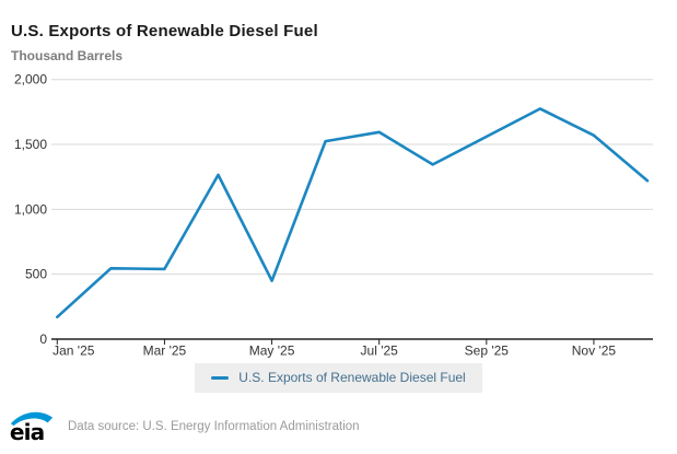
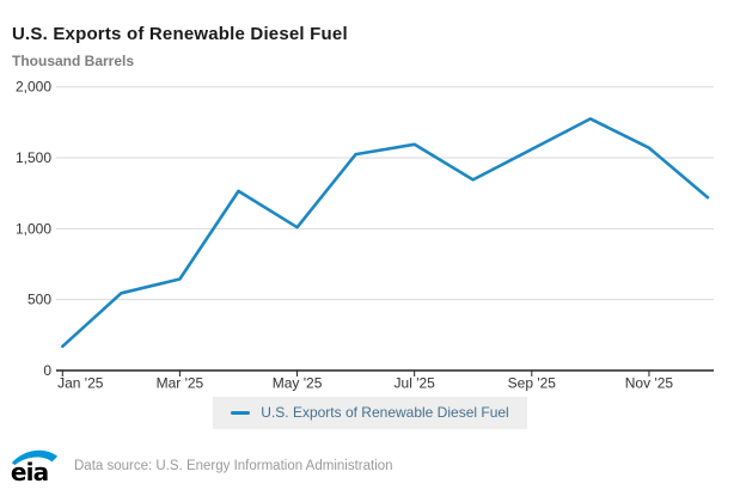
Mar '25: 540 -> 640
May '25: 450 -> 1010
